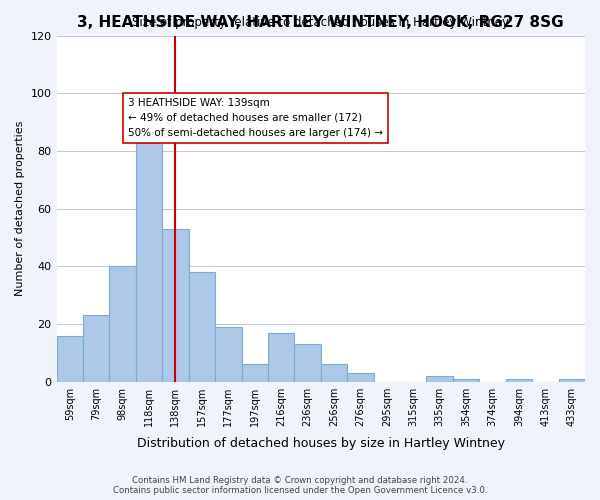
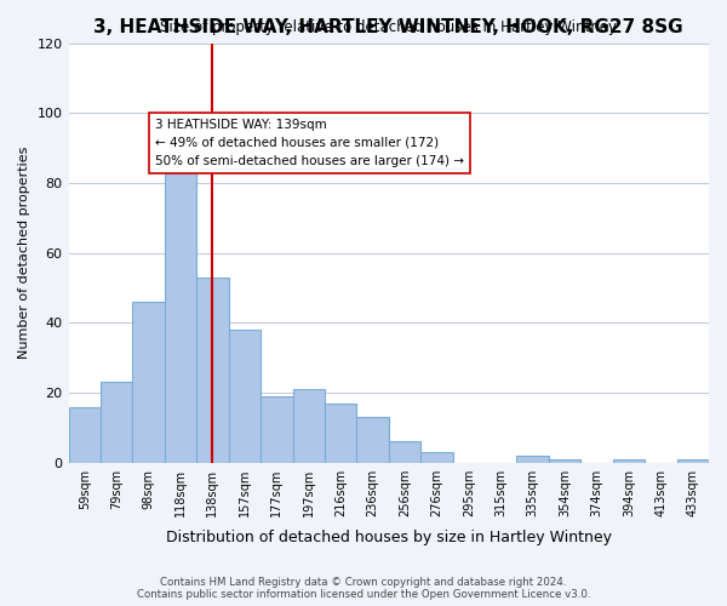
98sqm: 40 -> 46
197sqm: 6 -> 21
